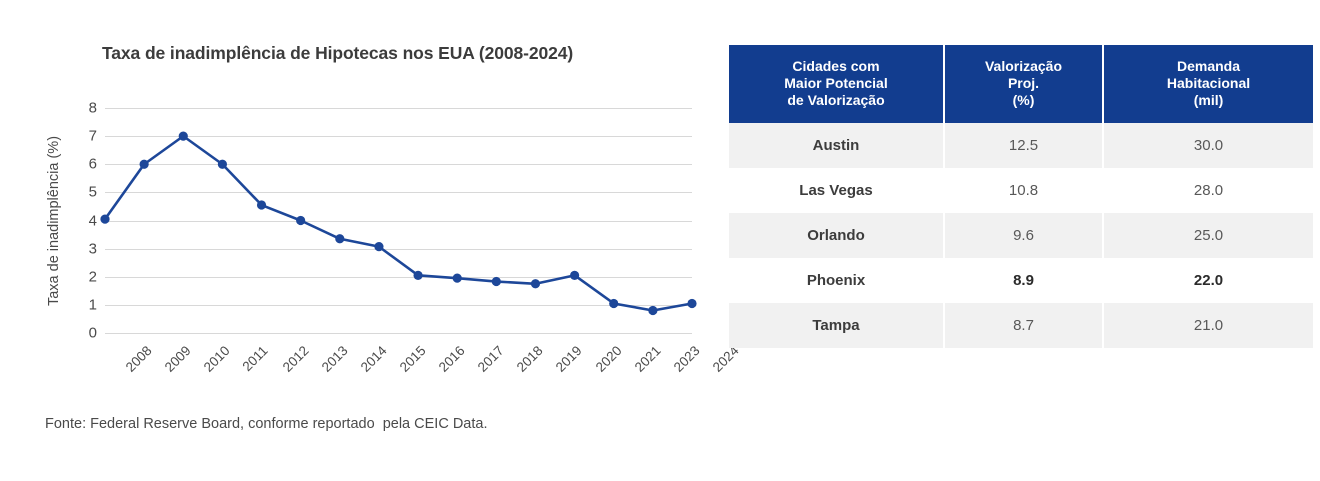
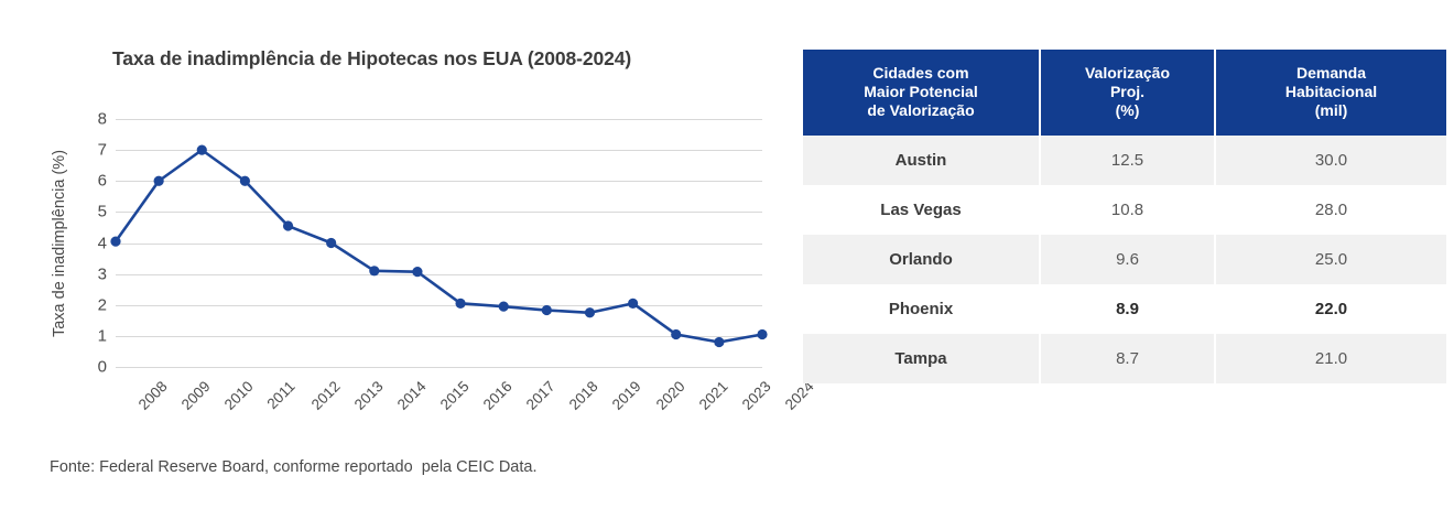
2014: 3.4 -> 3.1
